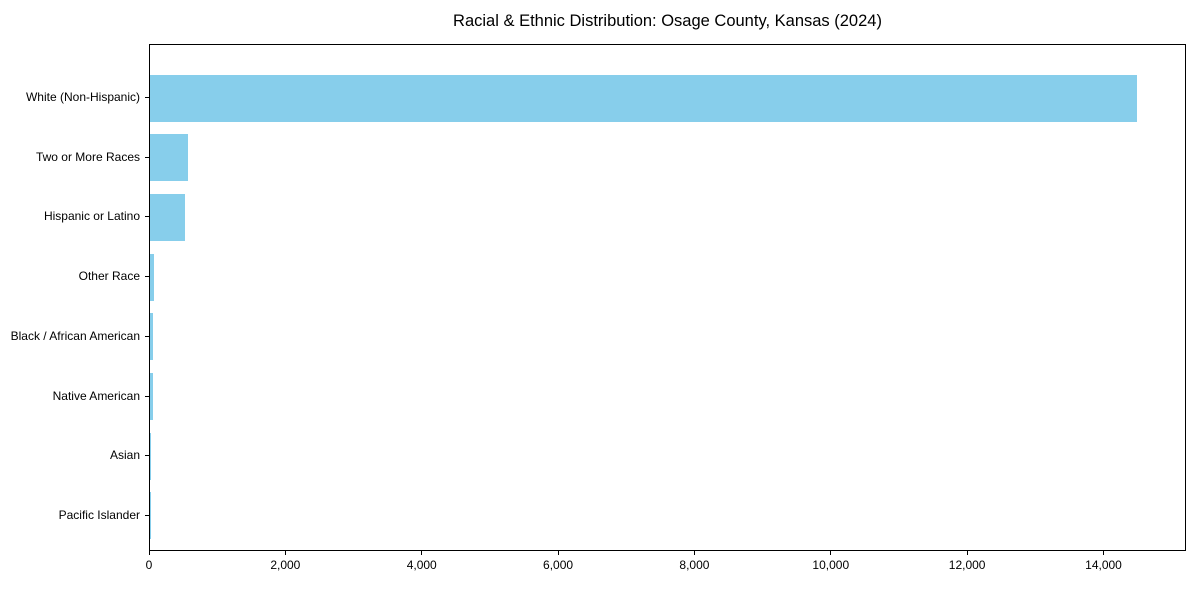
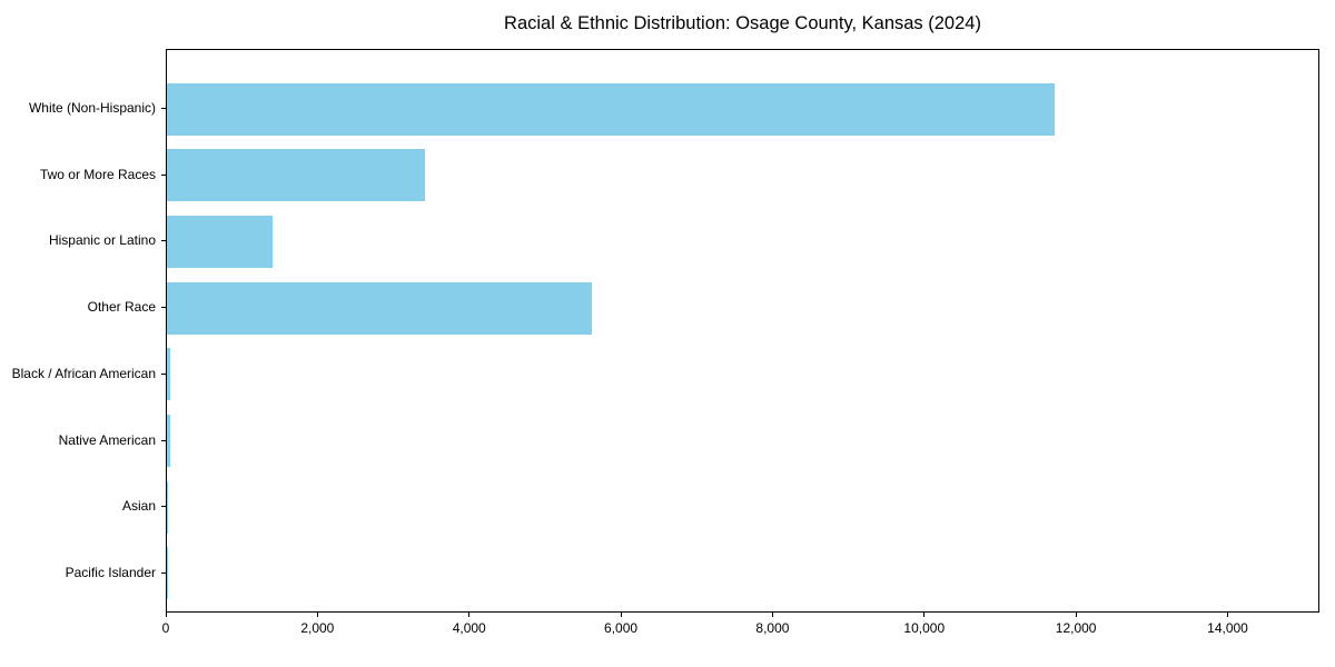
White (Non-Hispanic): 14500 -> 11700
Two or More Races: 600 -> 3400
Hispanic or Latino: 500 -> 1400
Other Race: 100 -> 5600
